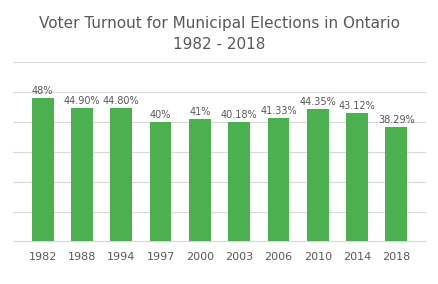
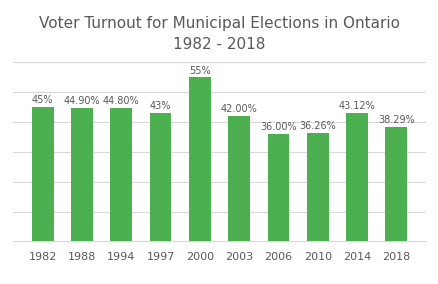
1982: 48% -> 45%
1997: 40% -> 43%
2000: 41% -> 55%
2003: 40.18% -> 42.00%
2006: 41.33% -> 36.00%
2010: 44.35% -> 36.26%
